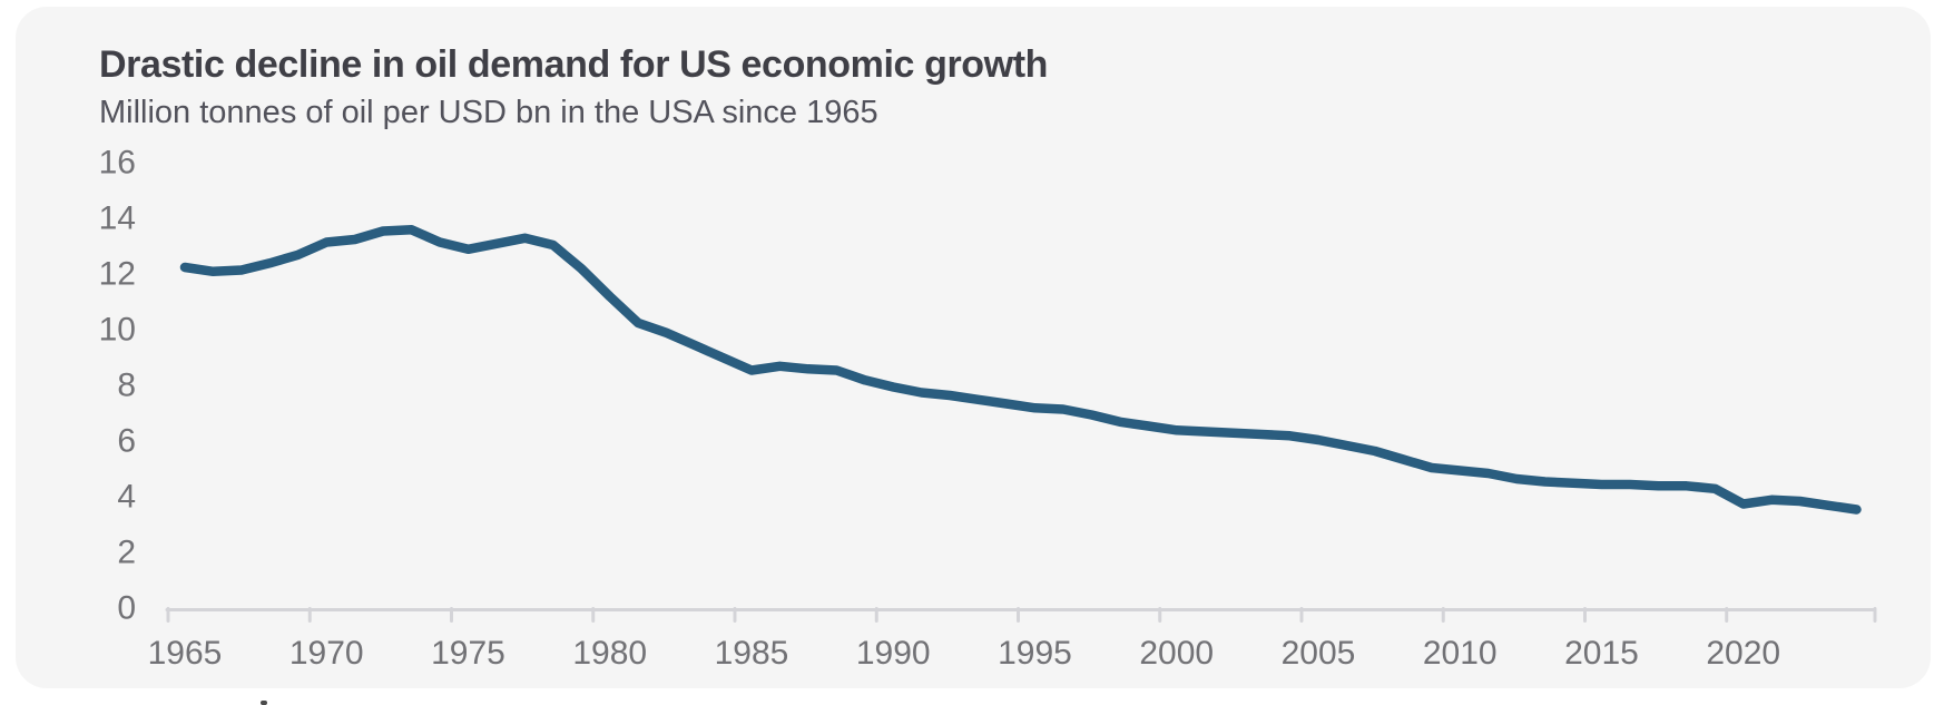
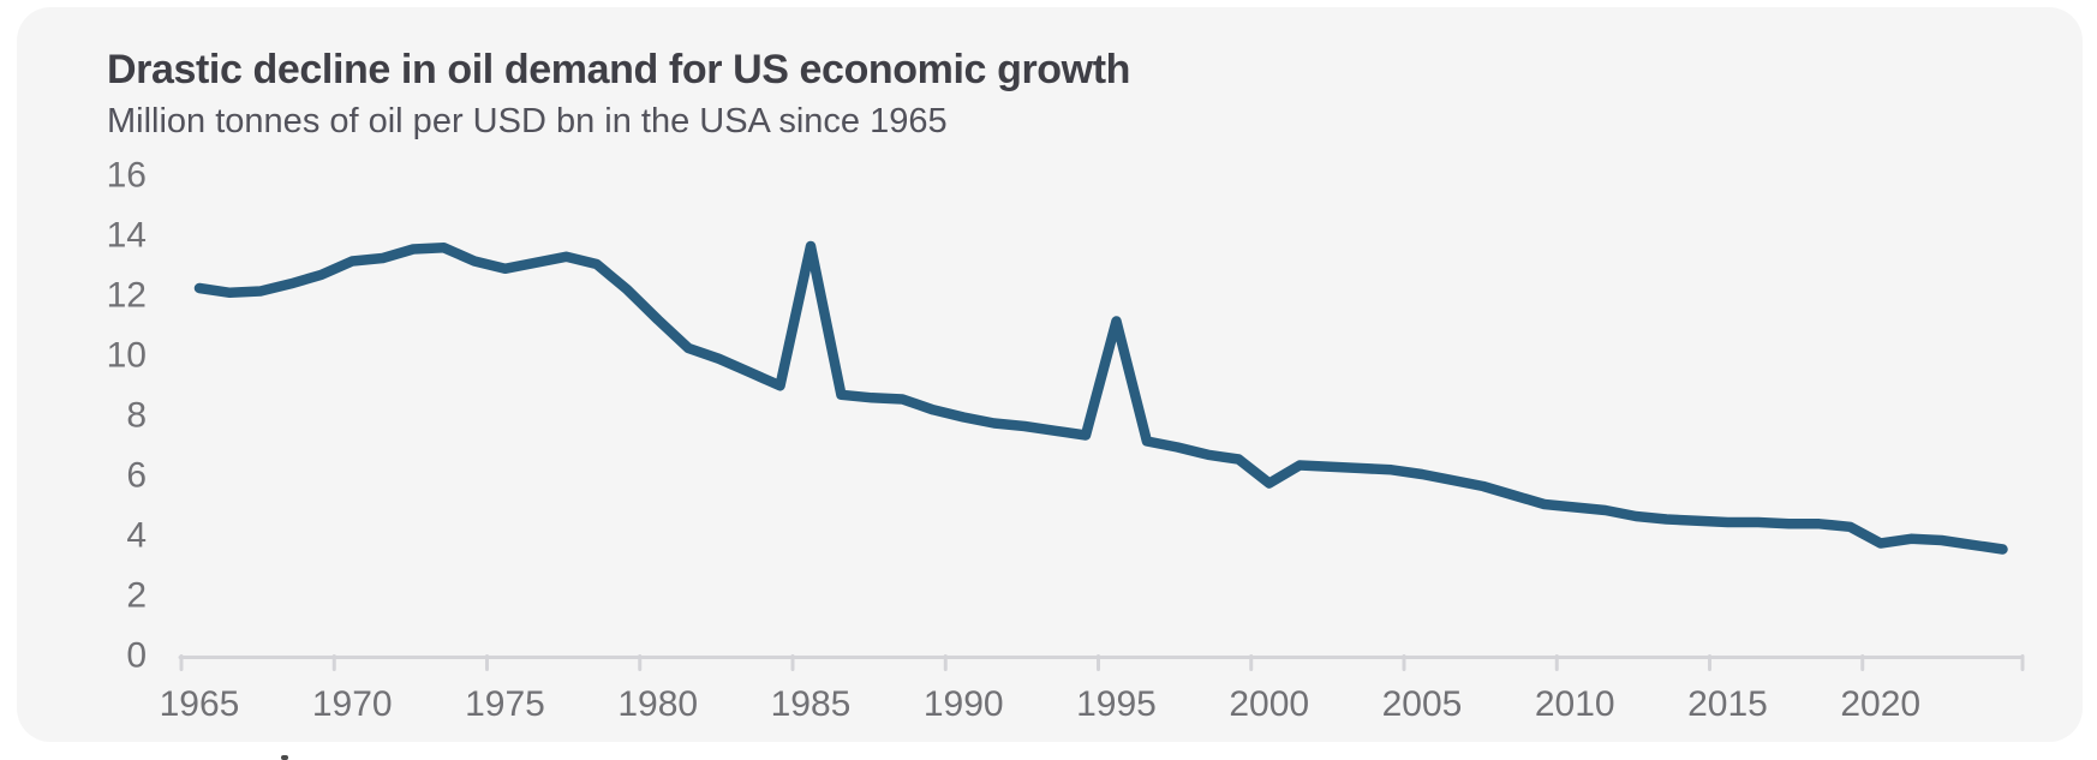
1985: 8.5 -> 13.6
1995: 7.2 -> 11.1
2000: 6.3 -> 5.7
